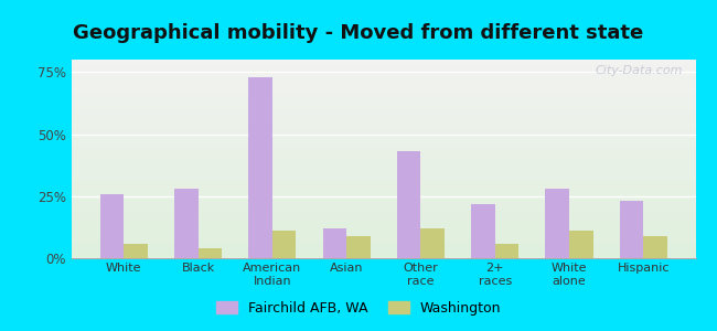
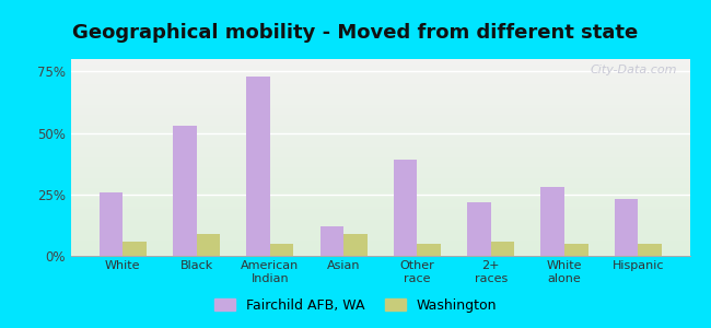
Fairchild AFB, WA/Black: 28% -> 53%
Washington/Black: 4% -> 9%
Washington/American Indian: 11% -> 5%
Fairchild AFB, WA/Other race: 43% -> 39%
Washington/Other race: 12% -> 5%
Washington/White alone: 11% -> 5%
Washington/Hispanic: 9% -> 5%
